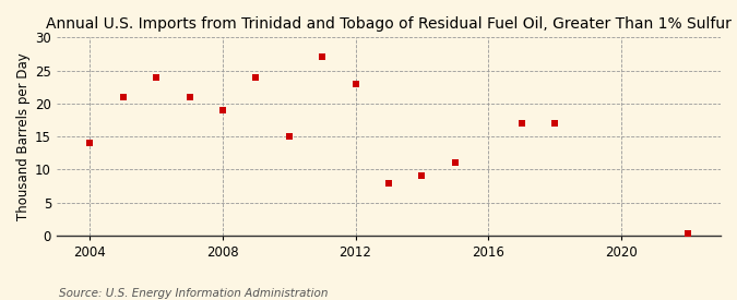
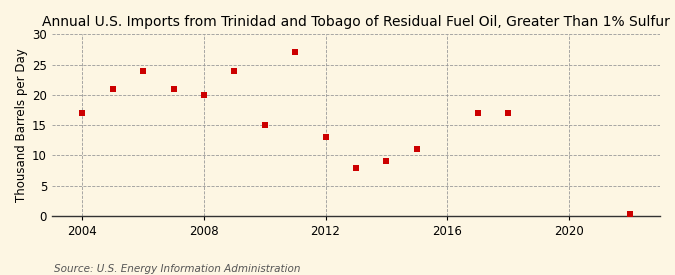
2004: 14.0 -> 17.0
2008: 19.0 -> 20.0
2012: 23.0 -> 13.0
